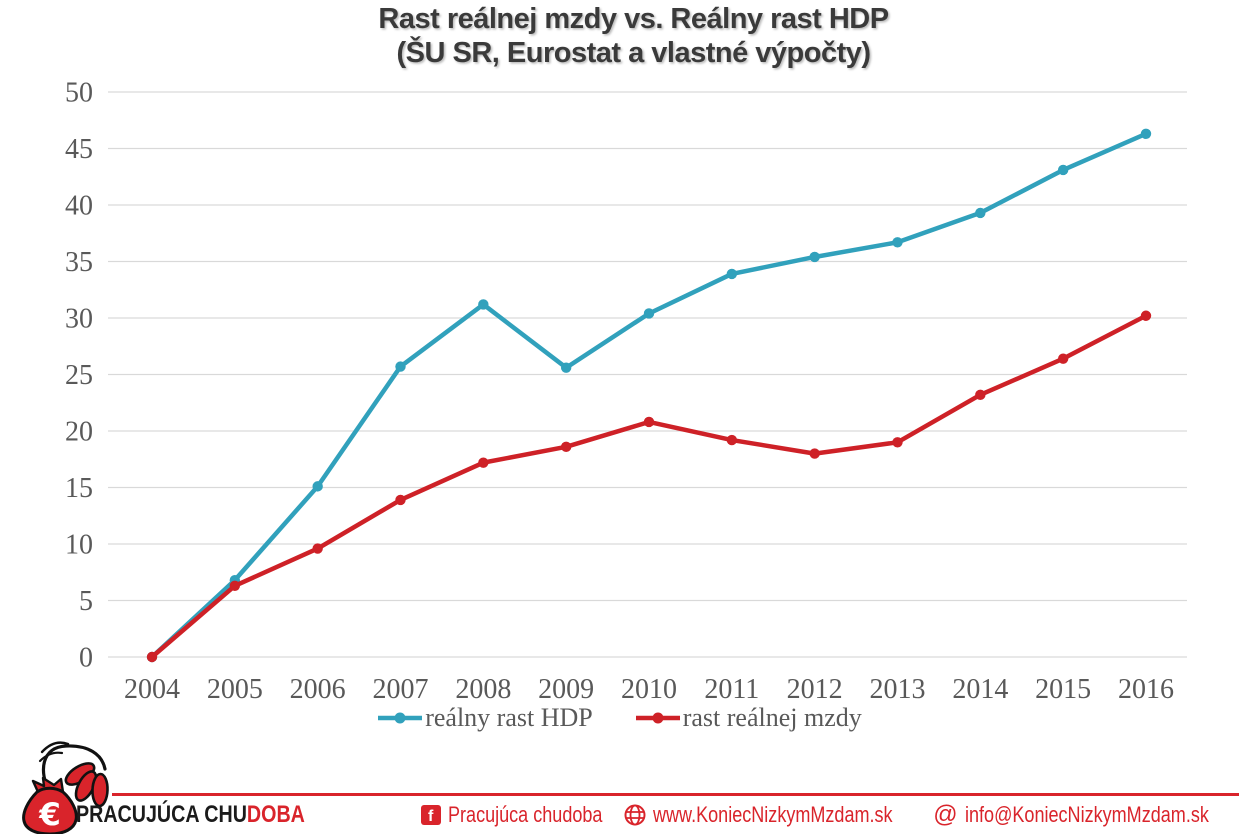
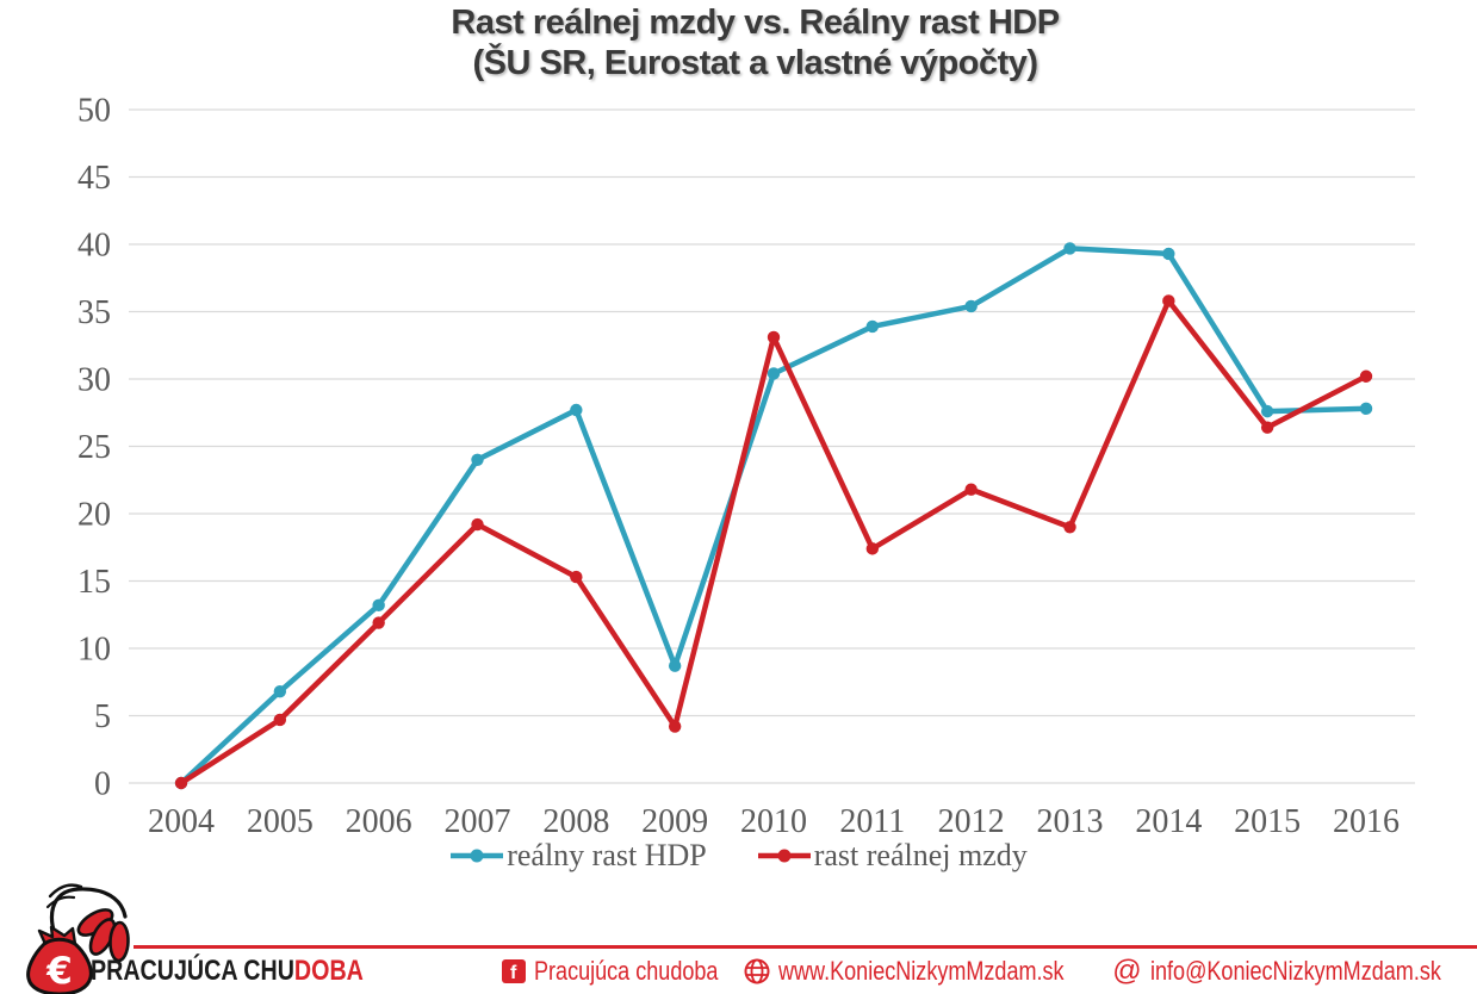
rast reálnej mzdy/2005: 6.3 -> 4.7
reálny rast HDP/2006: 15.1 -> 13.2
rast reálnej mzdy/2006: 9.6 -> 11.9
reálny rast HDP/2007: 25.7 -> 24.0
rast reálnej mzdy/2007: 13.9 -> 19.2
reálny rast HDP/2008: 31.2 -> 27.7
rast reálnej mzdy/2008: 17.2 -> 15.3
reálny rast HDP/2009: 25.6 -> 8.7
rast reálnej mzdy/2009: 18.6 -> 4.2
rast reálnej mzdy/2010: 20.8 -> 33.1
rast reálnej mzdy/2011: 19.2 -> 17.4
rast reálnej mzdy/2012: 18.0 -> 21.8
reálny rast HDP/2013: 36.7 -> 39.7
rast reálnej mzdy/2014: 23.2 -> 35.8
reálny rast HDP/2015: 43.1 -> 27.6
reálny rast HDP/2016: 46.3 -> 27.8
